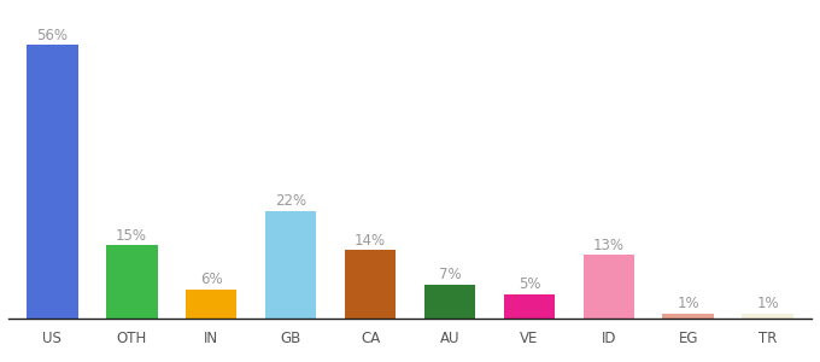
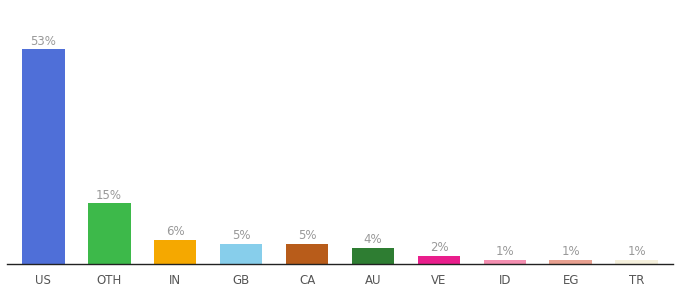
US: 56% -> 53%
GB: 22% -> 5%
CA: 14% -> 5%
AU: 7% -> 4%
VE: 5% -> 2%
ID: 13% -> 1%
